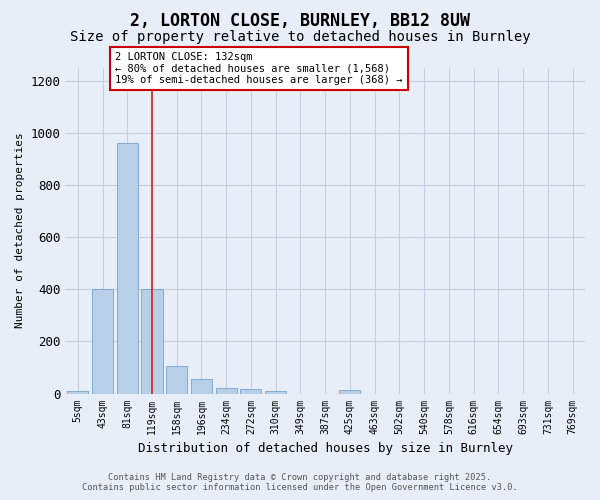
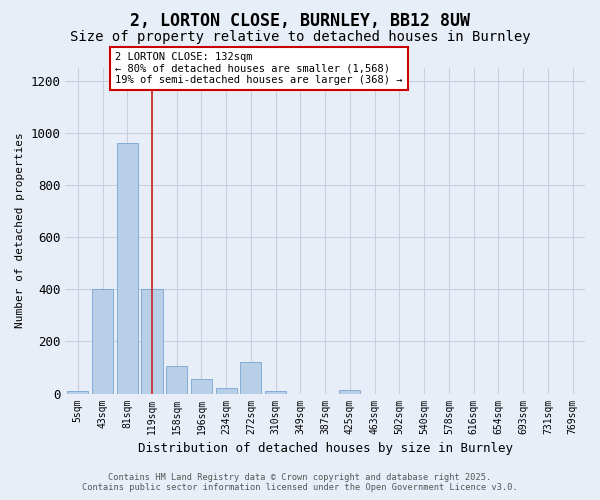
272sqm: 17 -> 120
